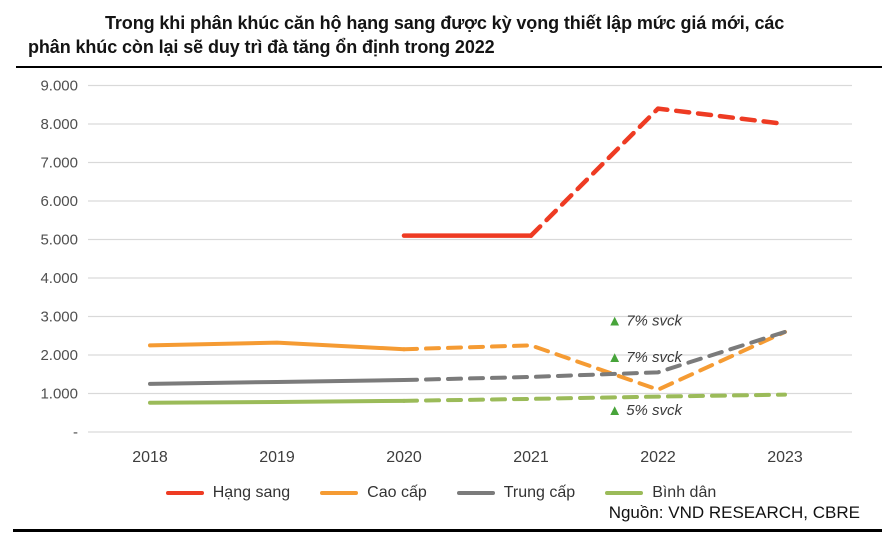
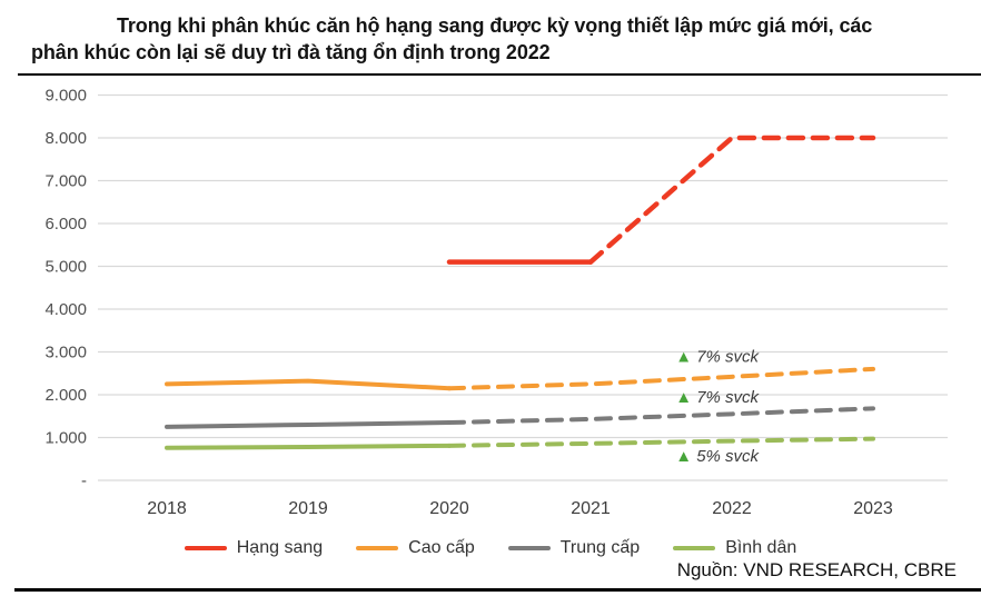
Hạng sang/2022: 8400 -> 8000
Cao cấp/2022: 1100 -> 2400
Trung cấp/2023: 2600 -> 1700
